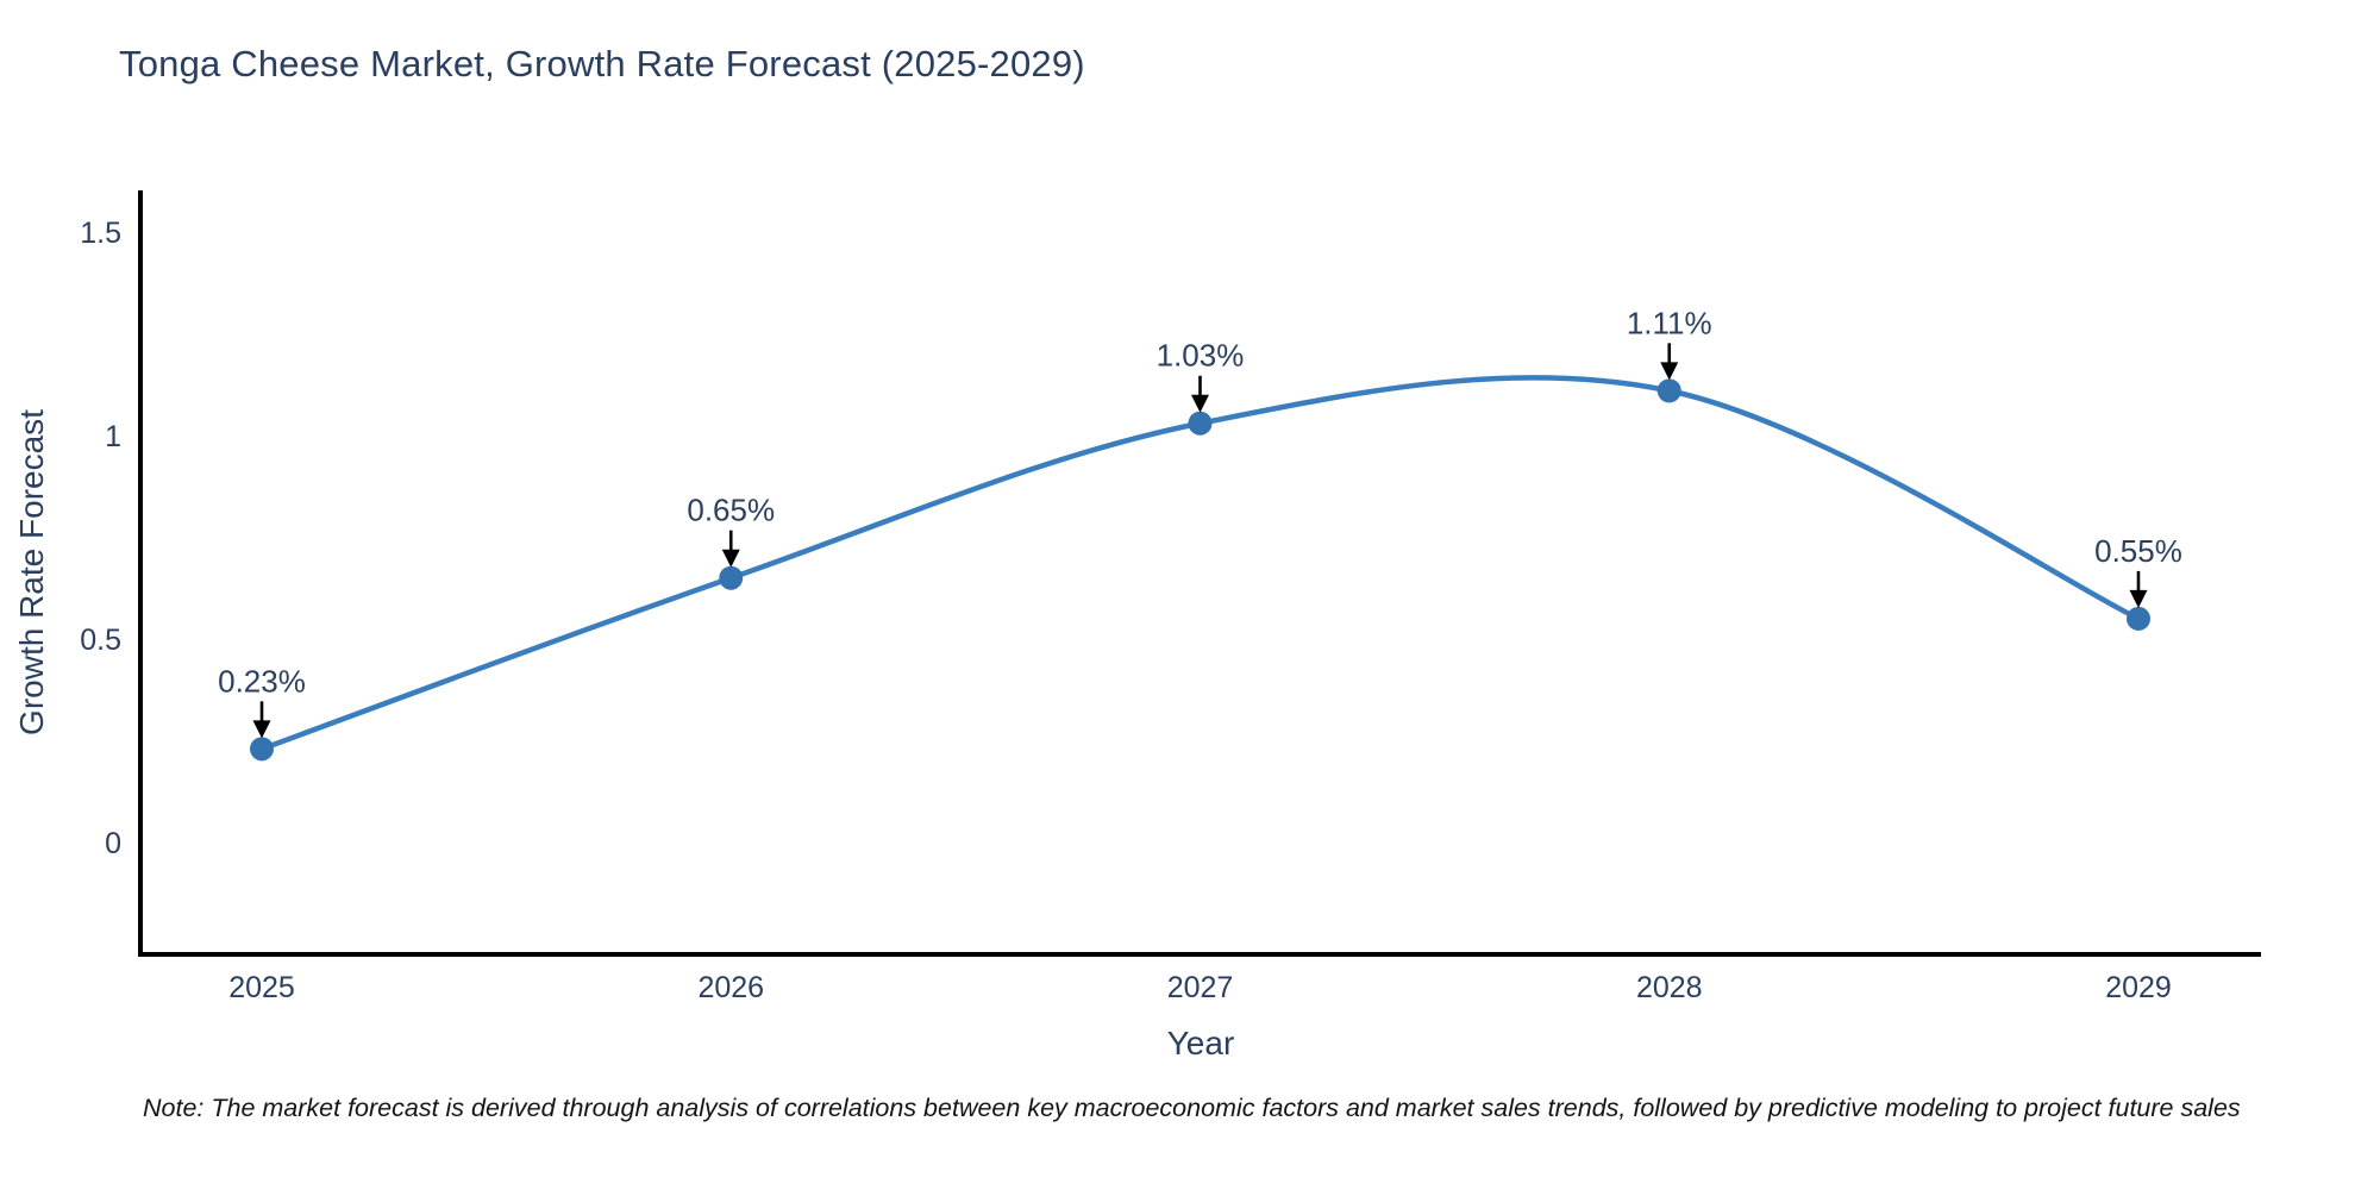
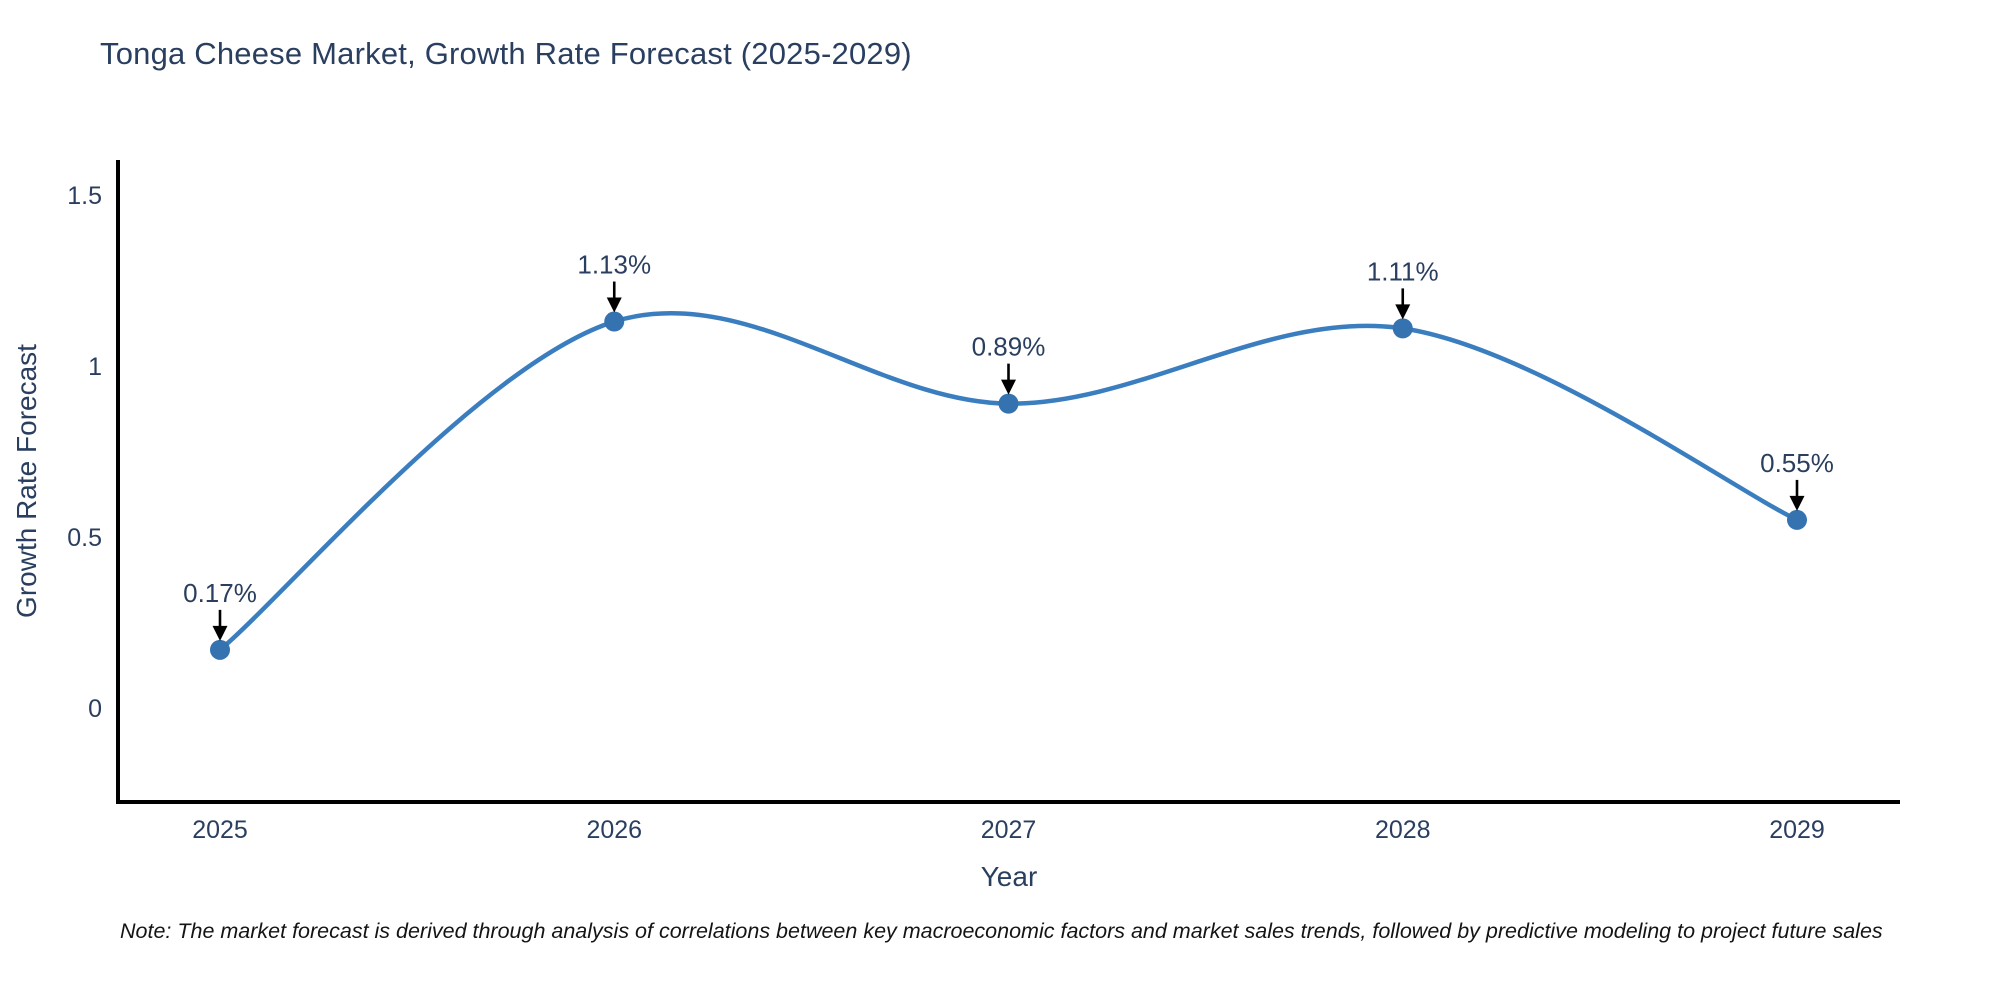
2025: 0.23% -> 0.17%
2026: 0.65% -> 1.13%
2027: 1.03% -> 0.89%
